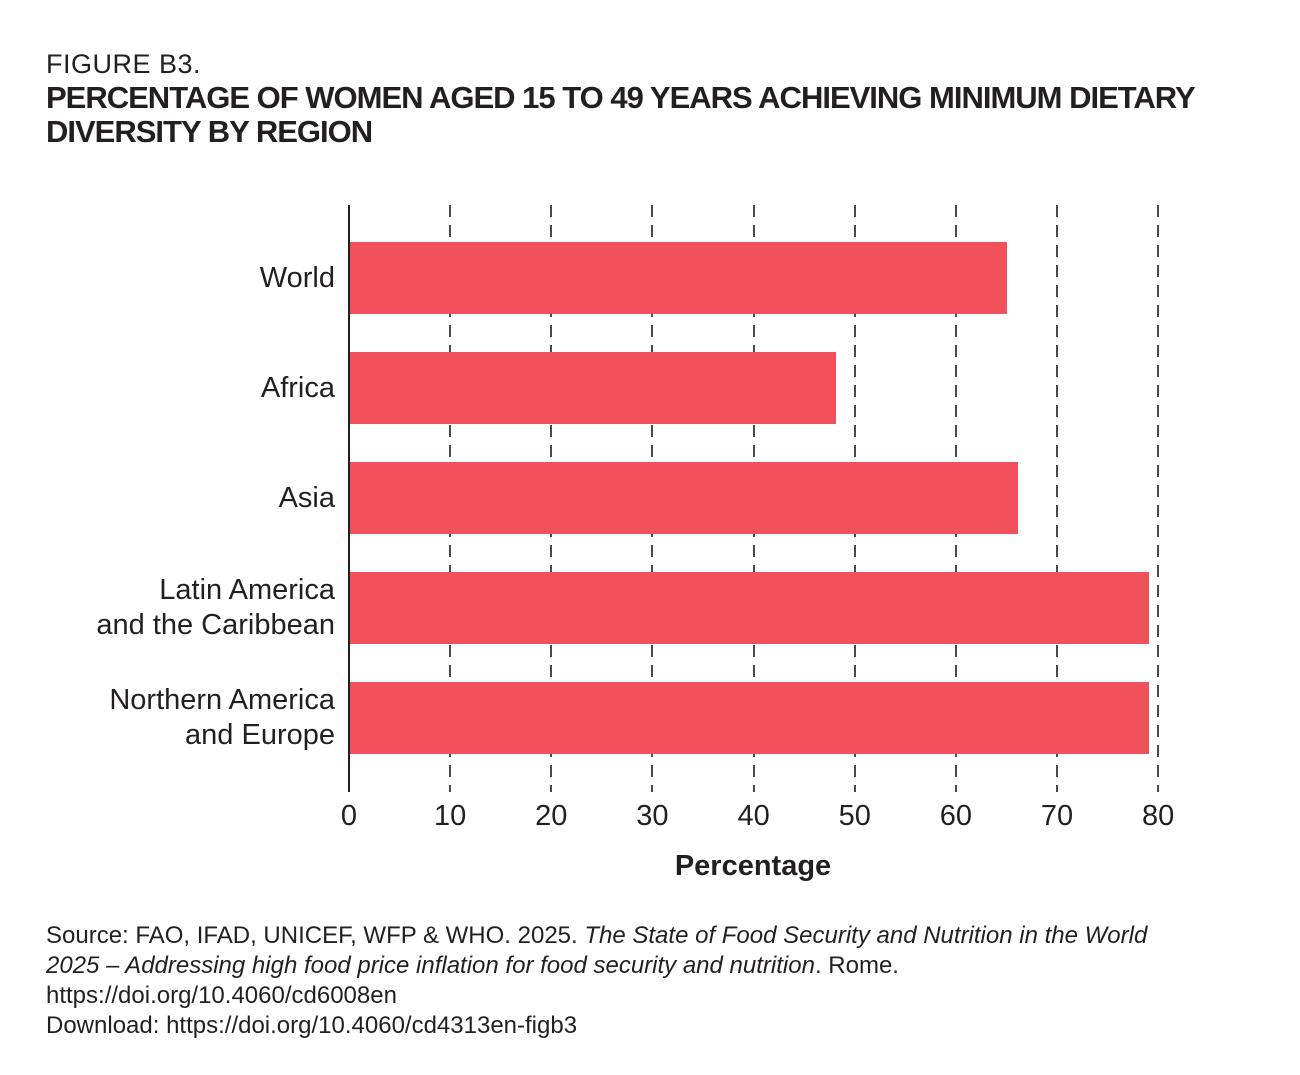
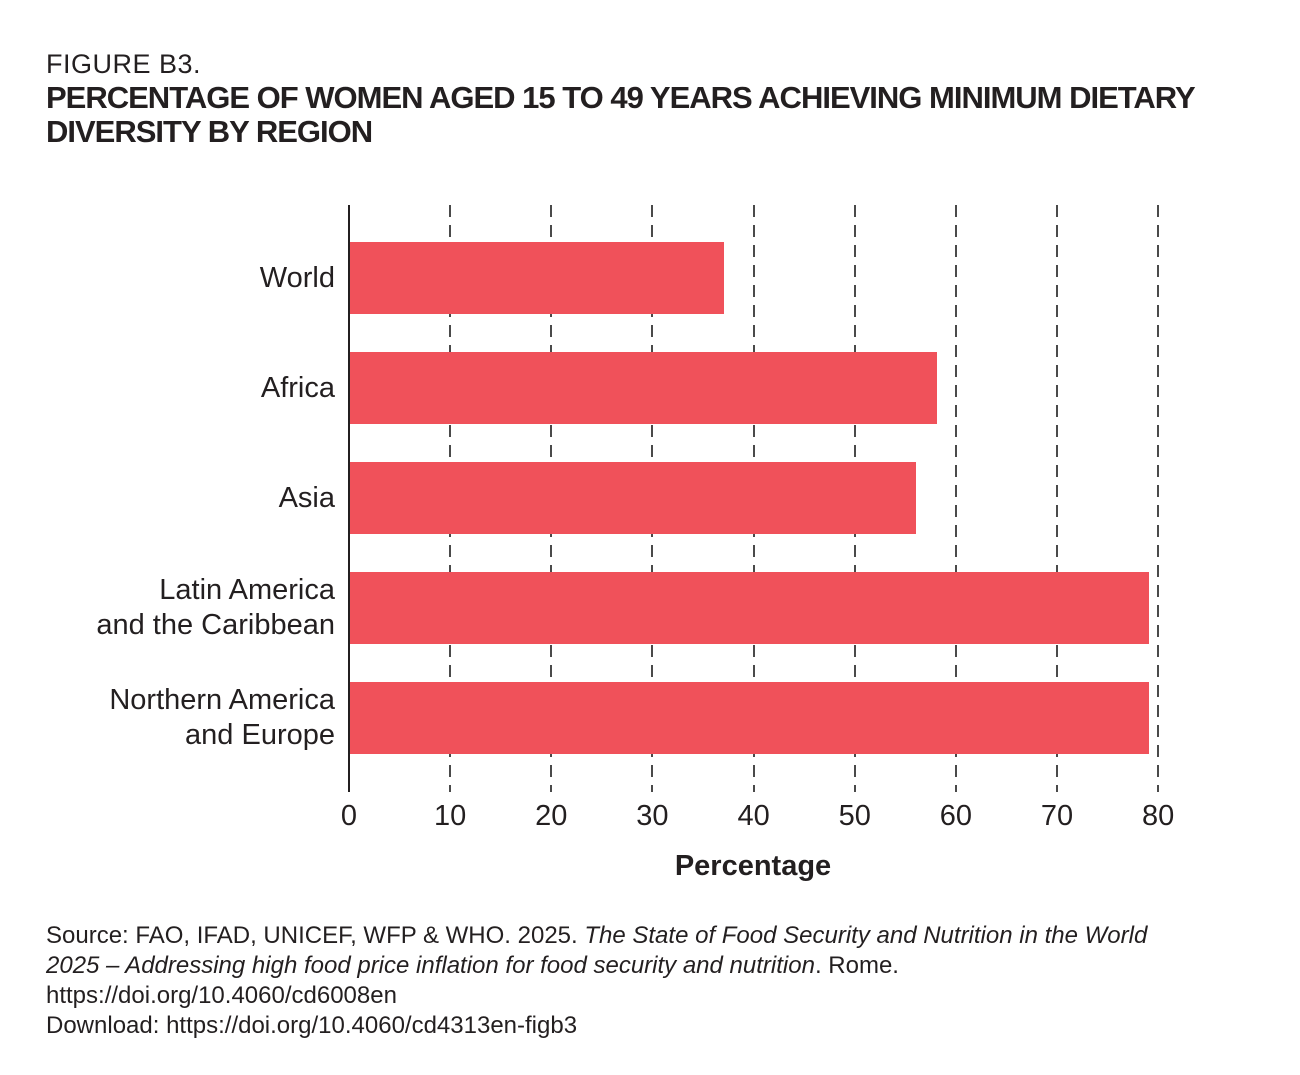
World: 65 -> 37
Africa: 48 -> 58
Asia: 66 -> 56
